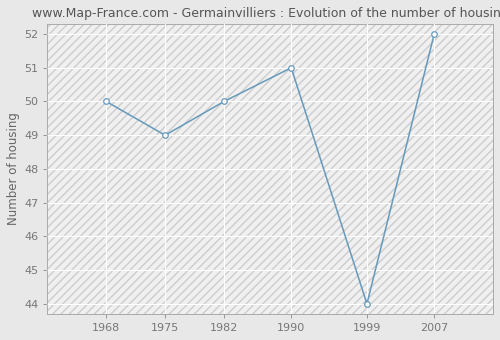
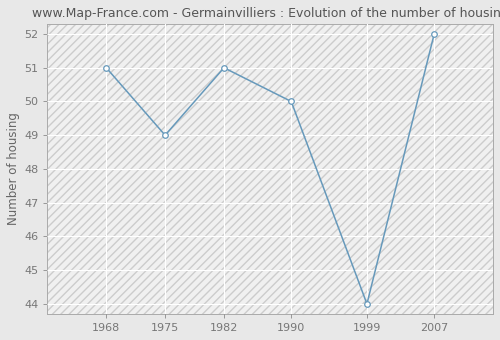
1968: 50 -> 51
1982: 50 -> 51
1990: 51 -> 50
